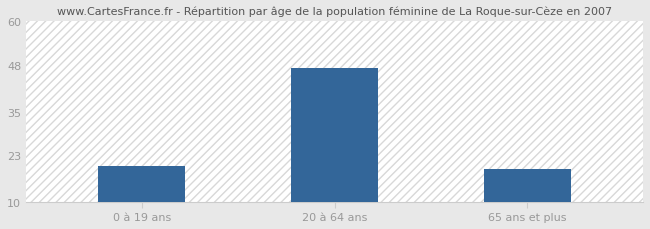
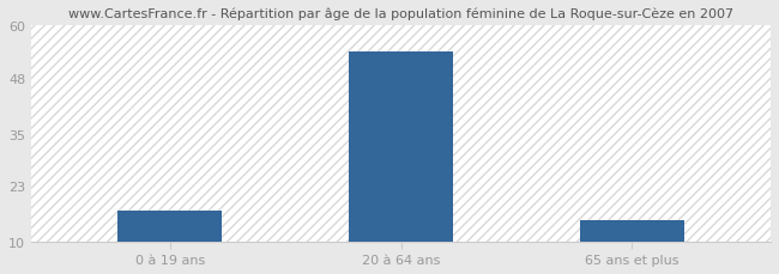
0 à 19 ans: 20 -> 17
20 à 64 ans: 47 -> 54
65 ans et plus: 19 -> 15
